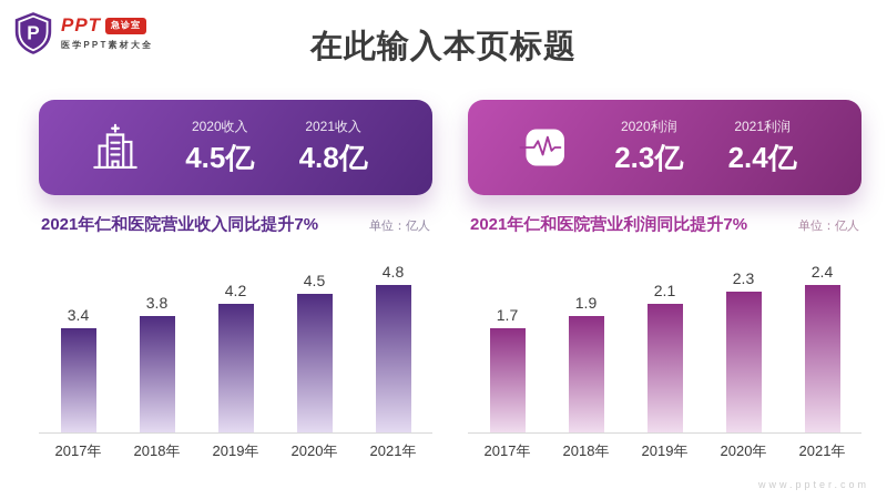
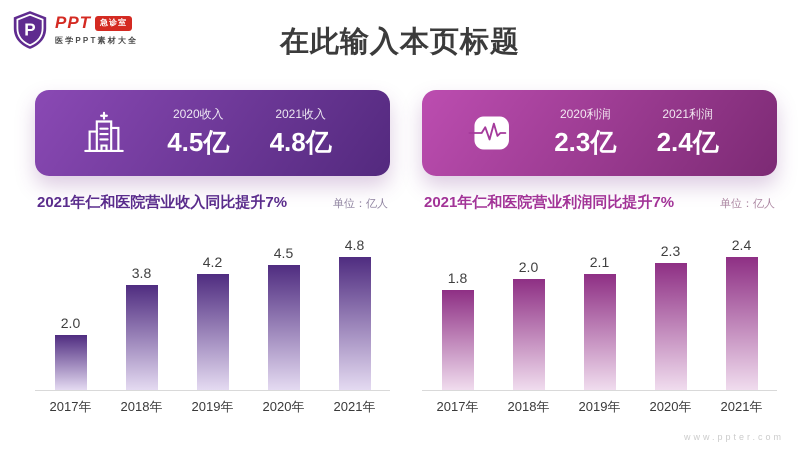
2021年仁和医院营业收入同比提升7%/2017年: 3.4 -> 2.0
2021年仁和医院营业利润同比提升7%/2017年: 1.7 -> 1.8
2021年仁和医院营业利润同比提升7%/2018年: 1.9 -> 2.0
